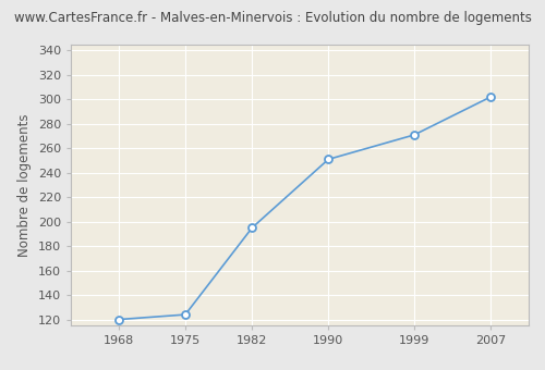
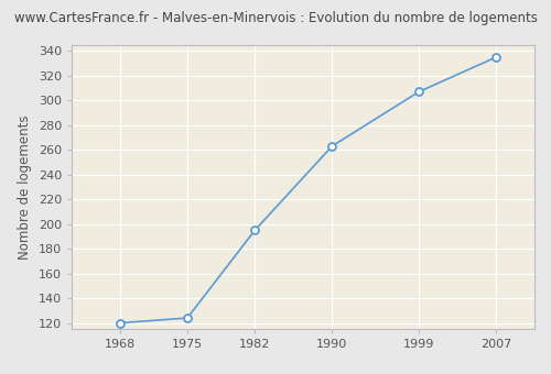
1990: 251 -> 263
1999: 271 -> 307
2007: 302 -> 335
